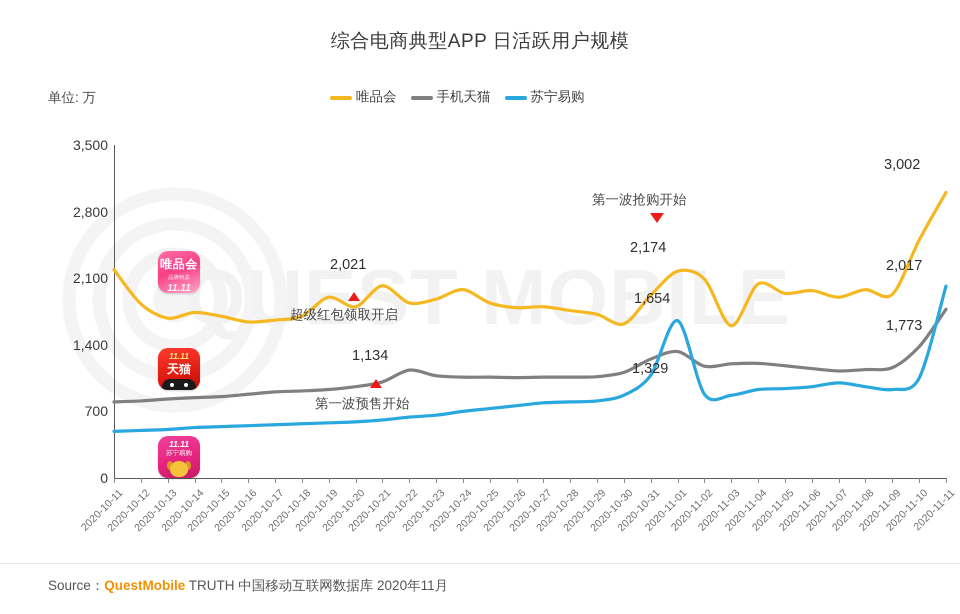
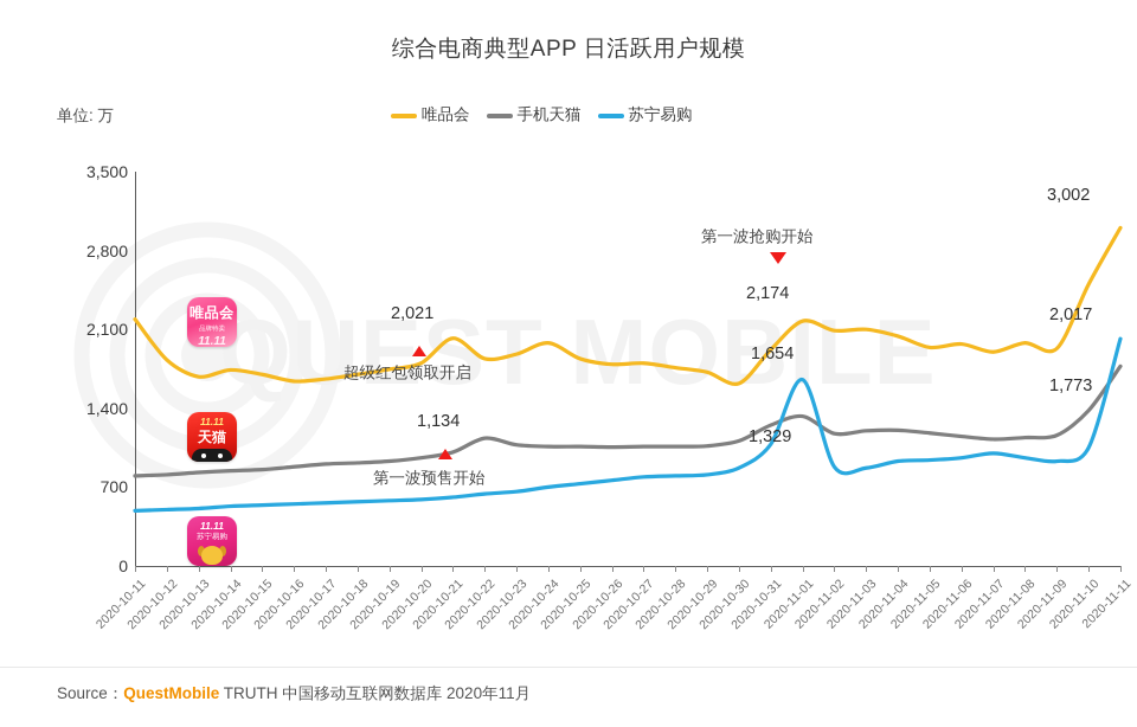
唯品会/2020-10-19: 1900 -> 1700
唯品会/2020-11-03: 1600 -> 2100
